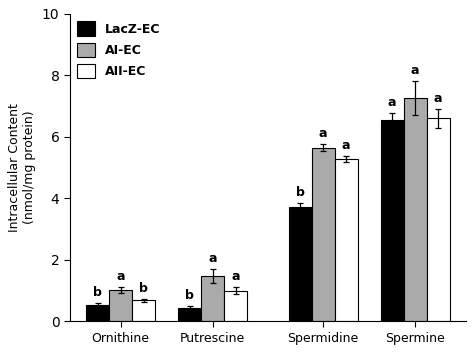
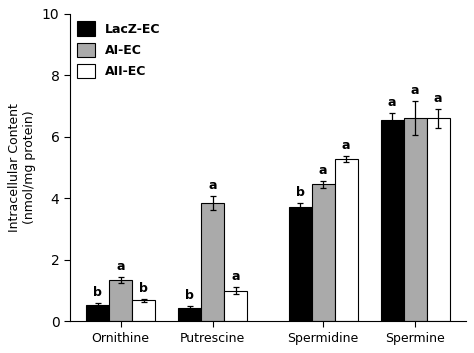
AI-EC/Ornithine: 1.02 -> 1.35
AI-EC/Putrescine: 1.48 -> 3.85
AI-EC/Spermidine: 5.65 -> 4.45
AI-EC/Spermine: 7.25 -> 6.60
